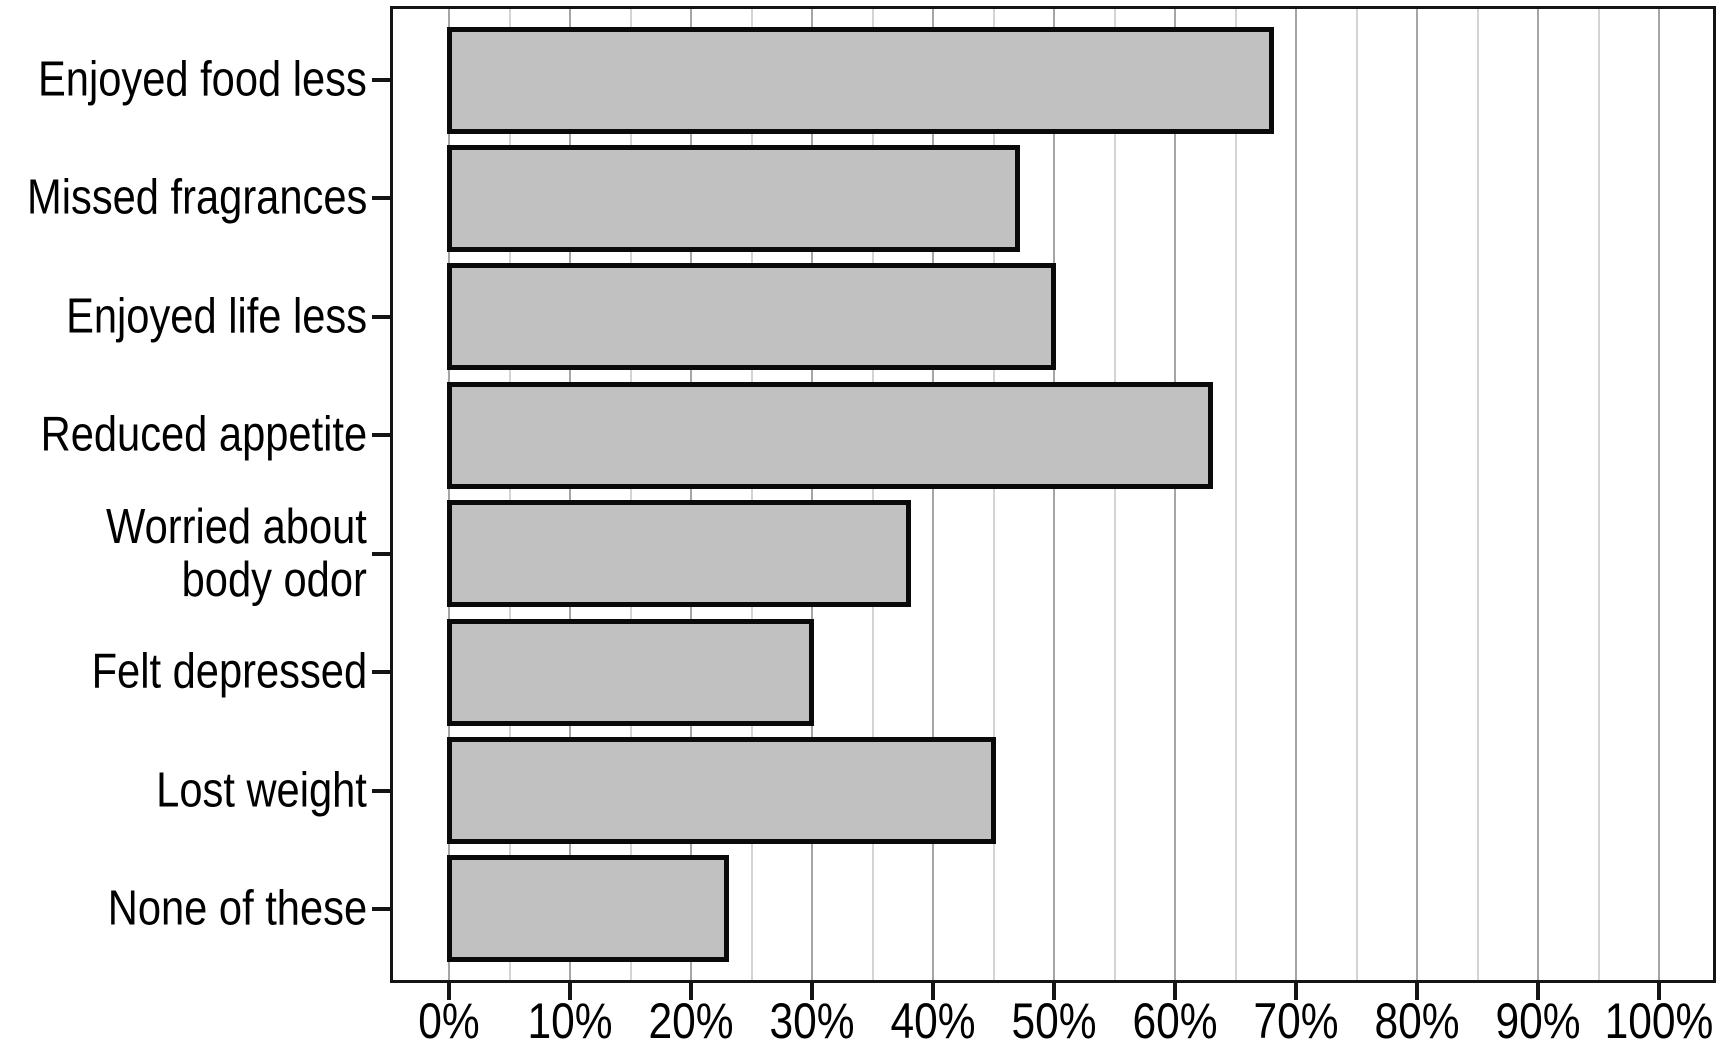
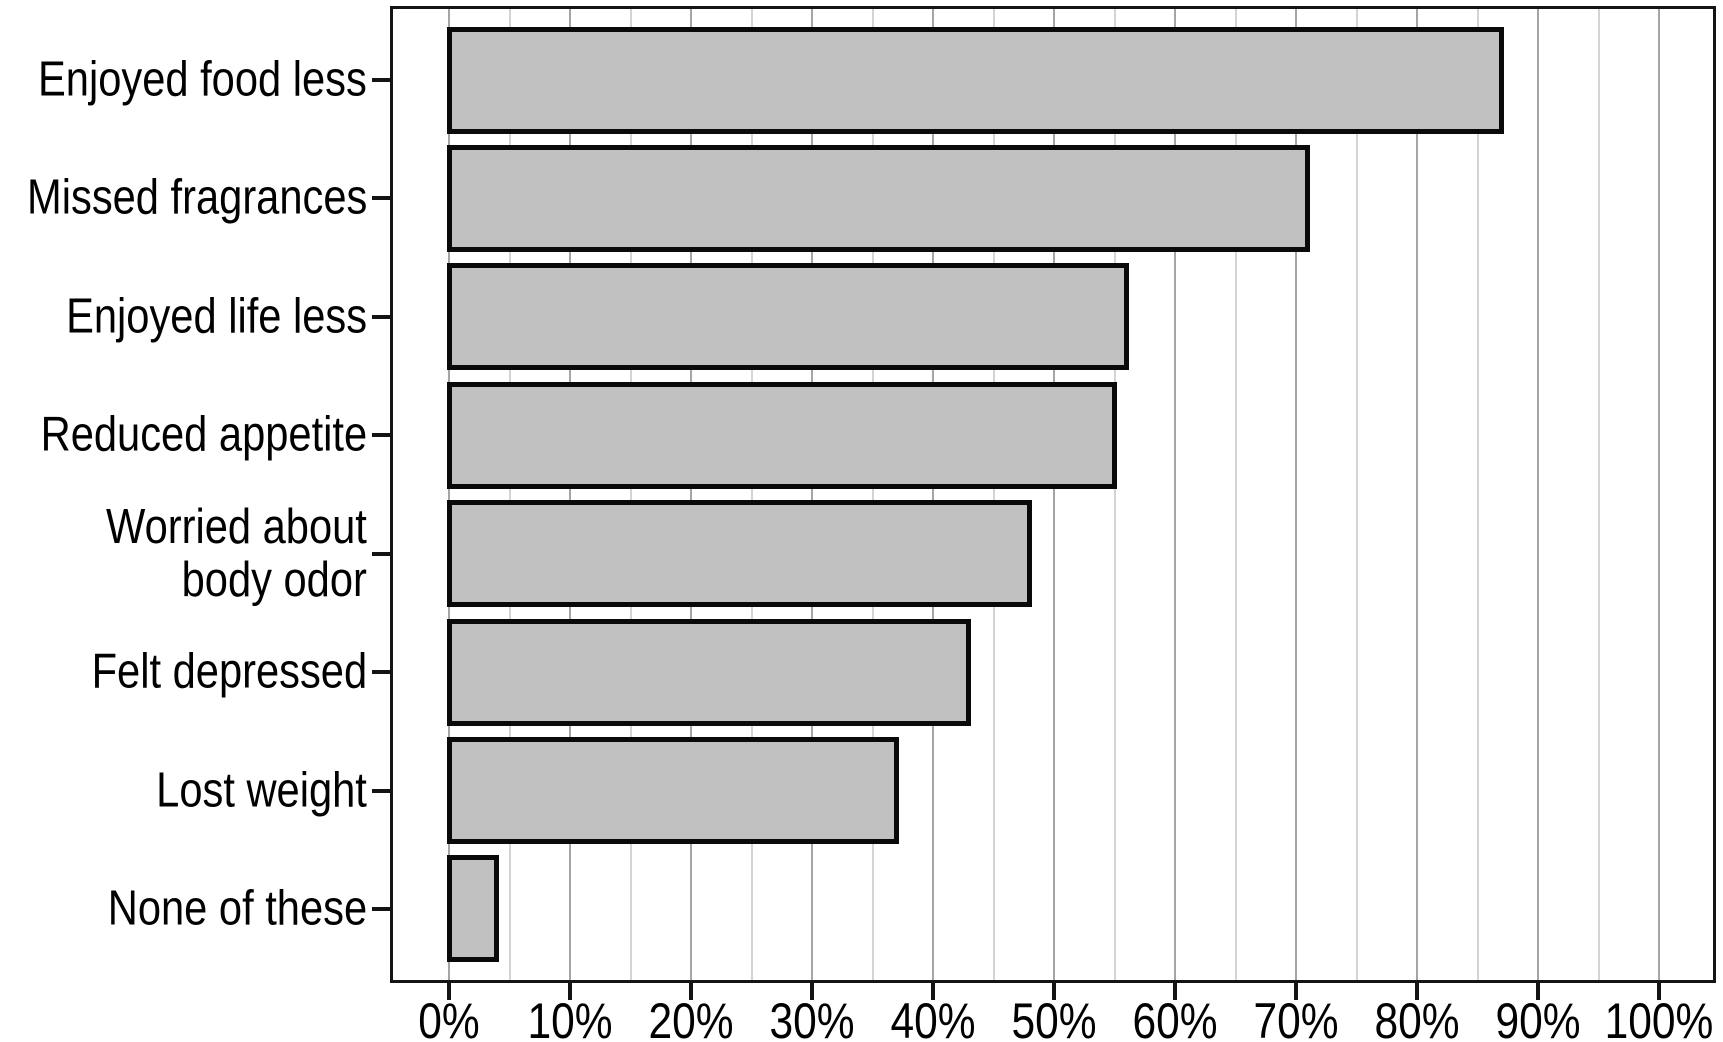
Enjoyed food less: 68% -> 87%
Missed fragrances: 47% -> 71%
Enjoyed life less: 50% -> 56%
Reduced appetite: 63% -> 55%
Worried about body odor: 38% -> 48%
Felt depressed: 30% -> 43%
Lost weight: 45% -> 37%
None of these: 23% -> 4%
